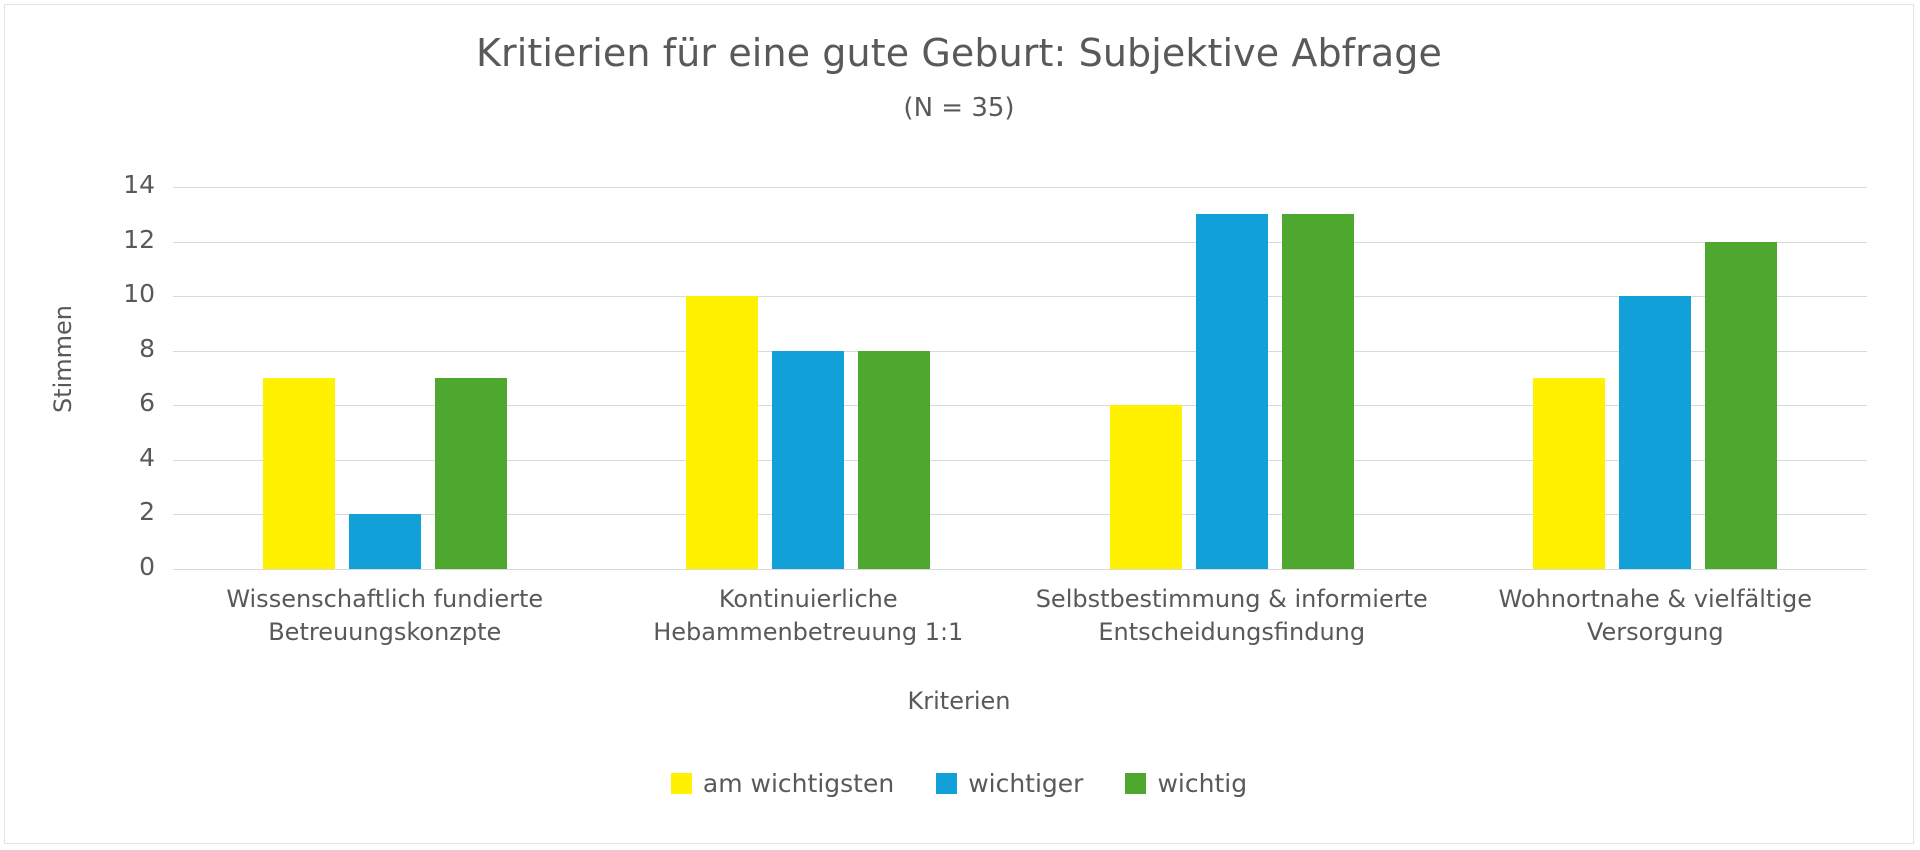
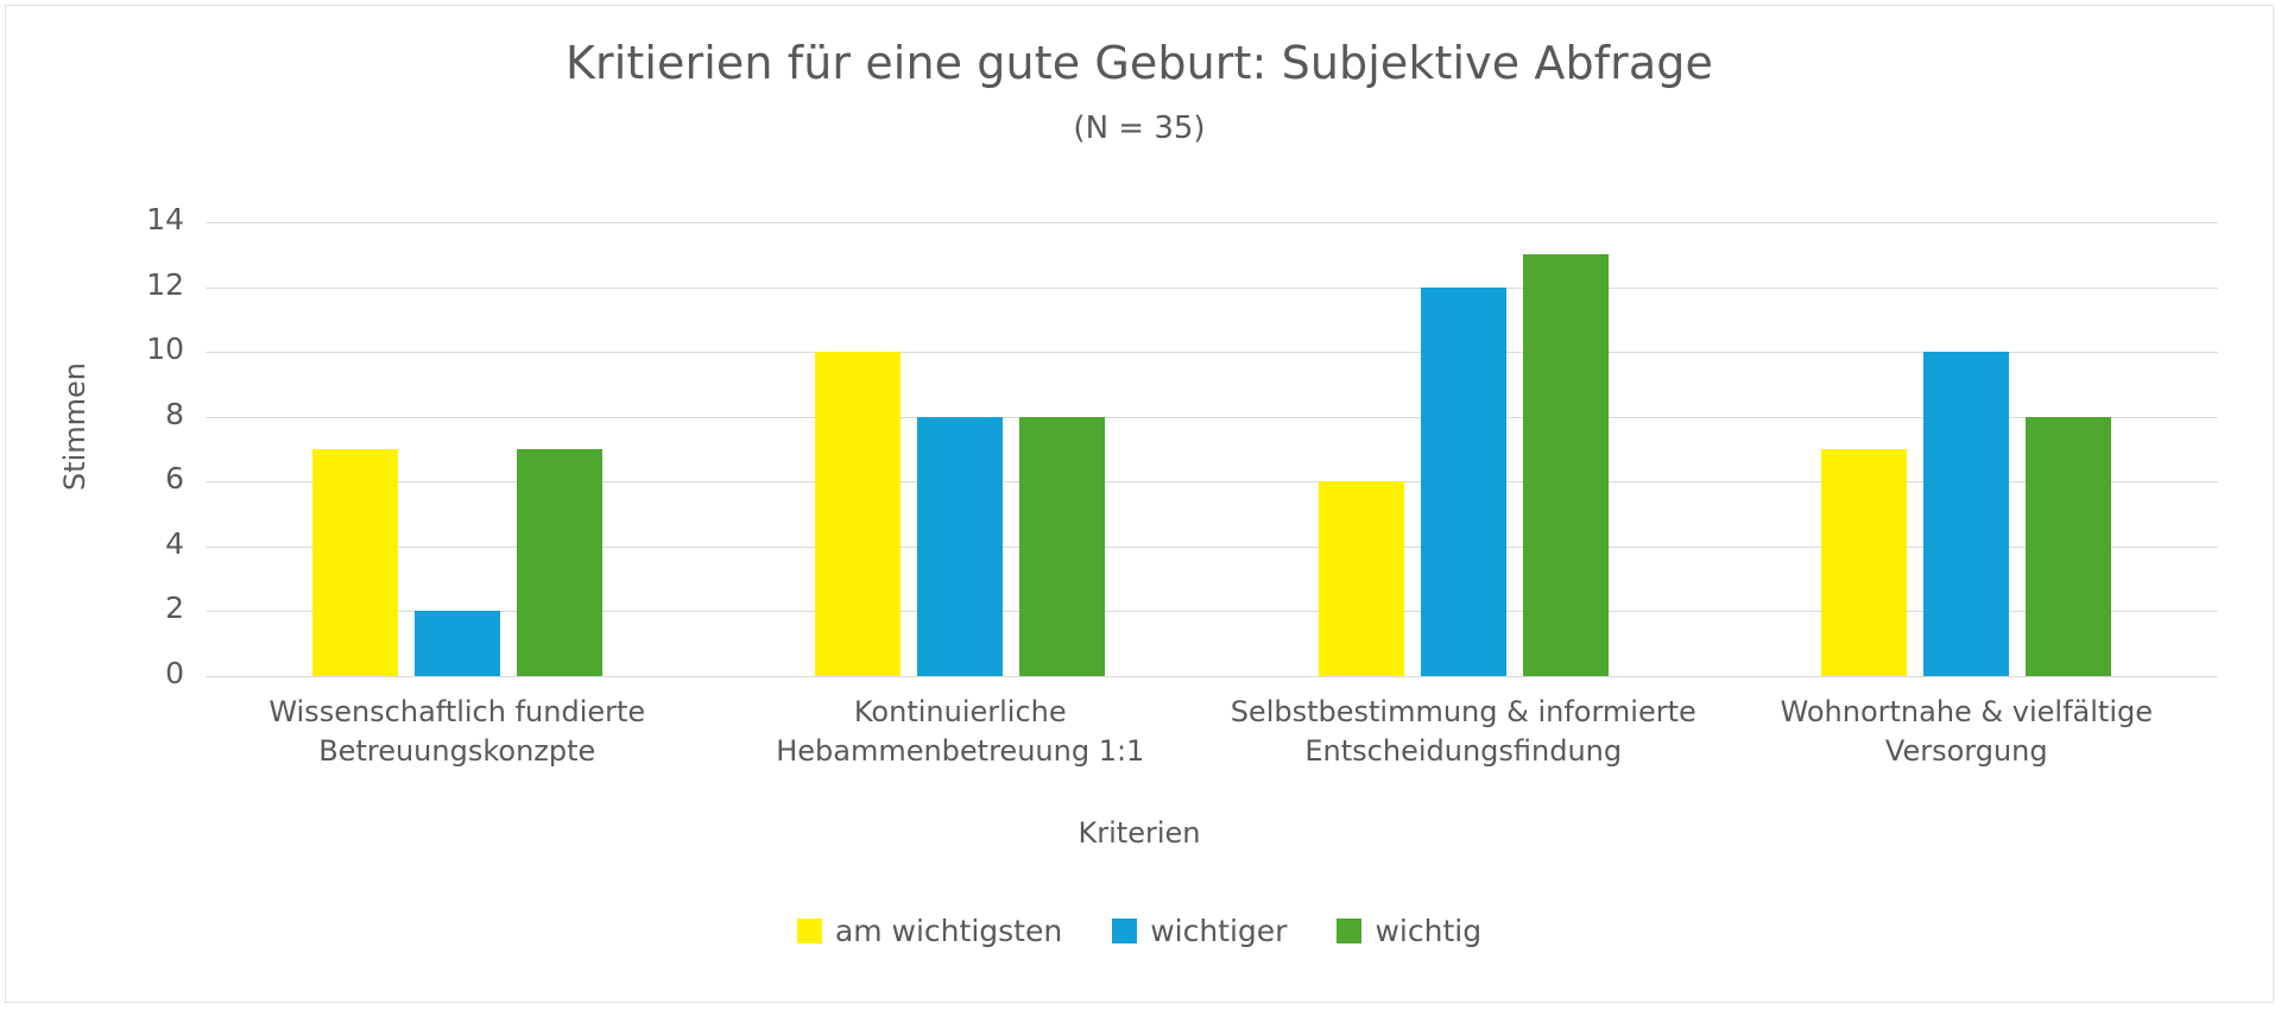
wichtiger/Selbstbestimmung & informierte Entscheidungsfindung: 13 -> 12
wichtig/Wohnortnahe & vielfältige Versorgung: 12 -> 8
